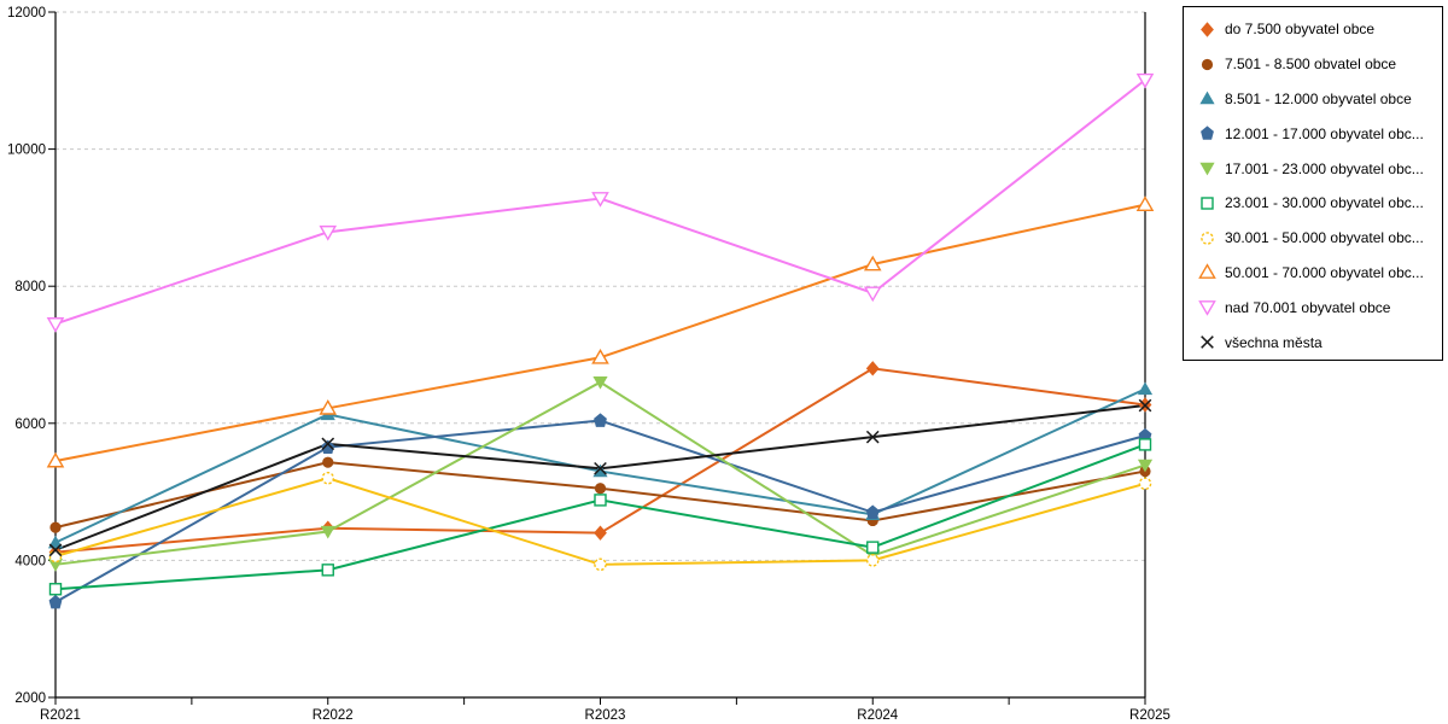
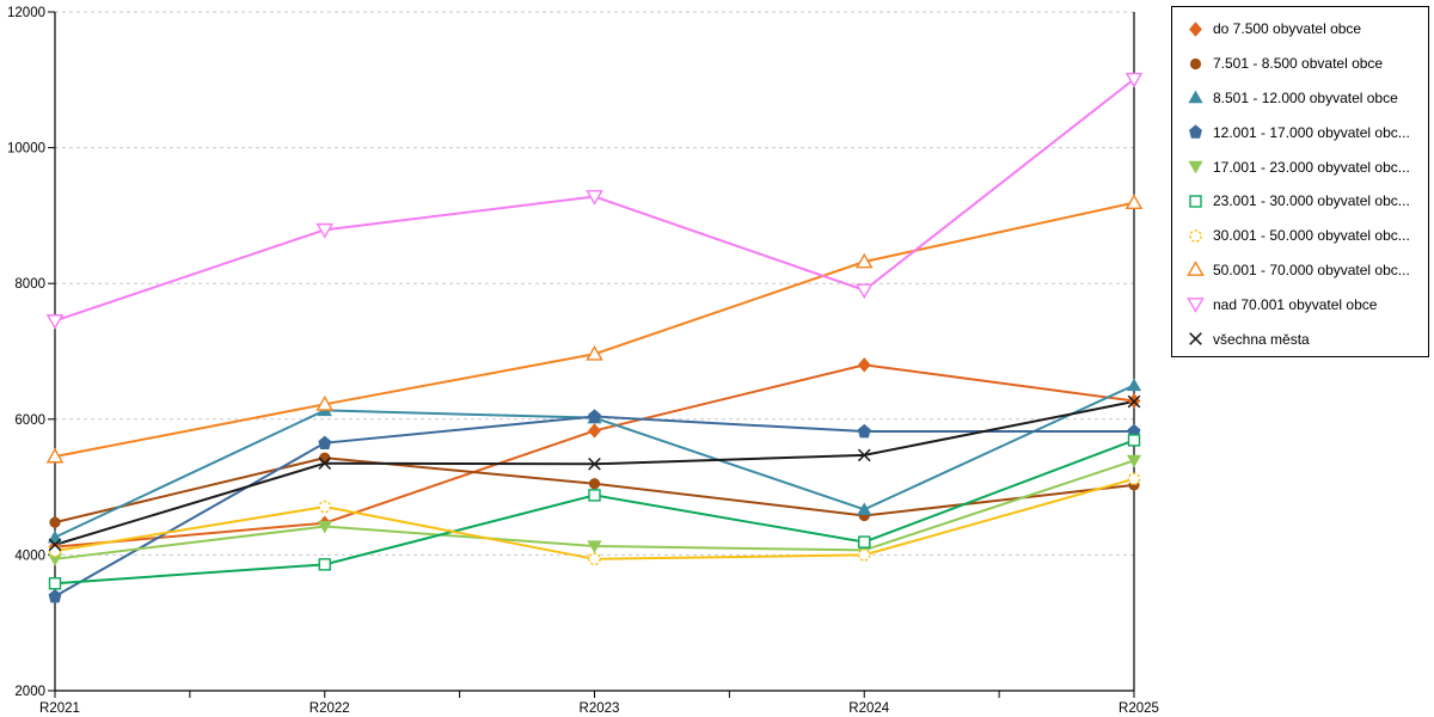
30.001 - 50.000 obyvatel obc.../R2022: 5200 -> 4700
všechna města/R2022: 5700 -> 5400
do 7.500 obyvatel obce/R2023: 4400 -> 5800
8.501 - 12.000 obyvatel obce/R2023: 5300 -> 6000
17.001 - 23.000 obyvatel obc.../R2023: 6600 -> 4100
12.001 - 17.000 obyvatel obc.../R2024: 4700 -> 5800
všechna města/R2024: 5800 -> 5500
7.501 - 8.500 obvatel obce/R2025: 5300 -> 5000
